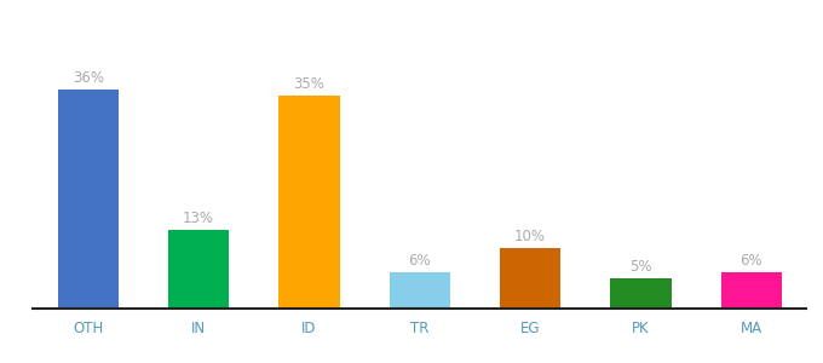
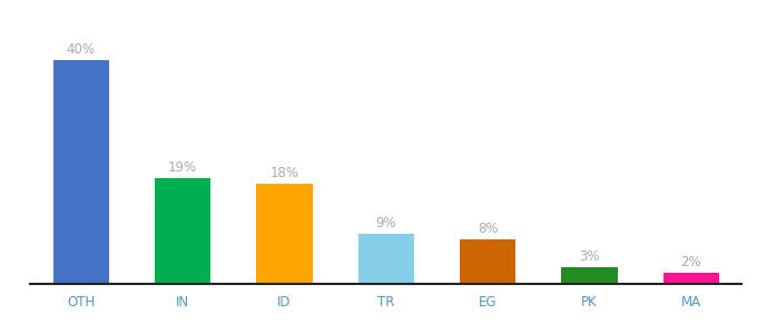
OTH: 36% -> 40%
IN: 13% -> 19%
ID: 35% -> 18%
TR: 6% -> 9%
EG: 10% -> 8%
PK: 5% -> 3%
MA: 6% -> 2%
